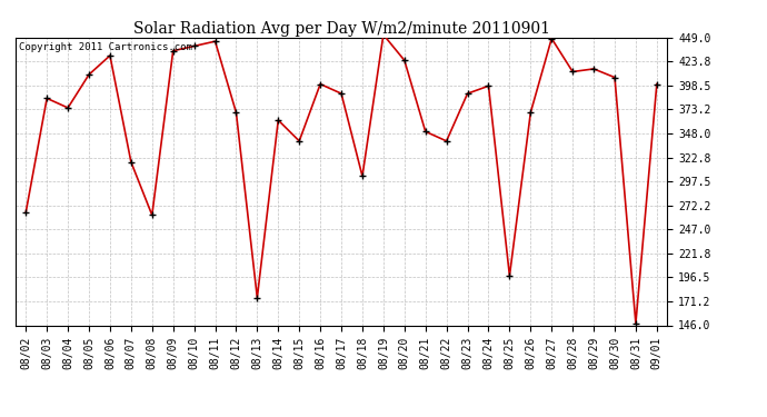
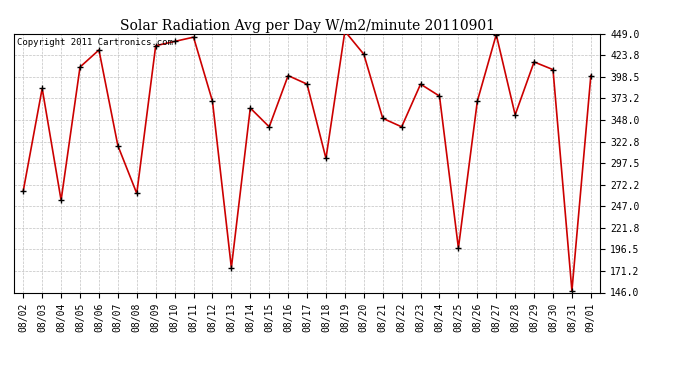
08/04: 375 -> 254
08/24: 398 -> 376
08/28: 413 -> 354
